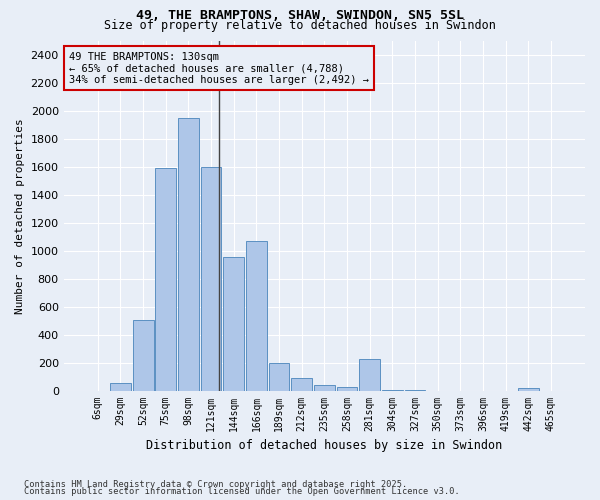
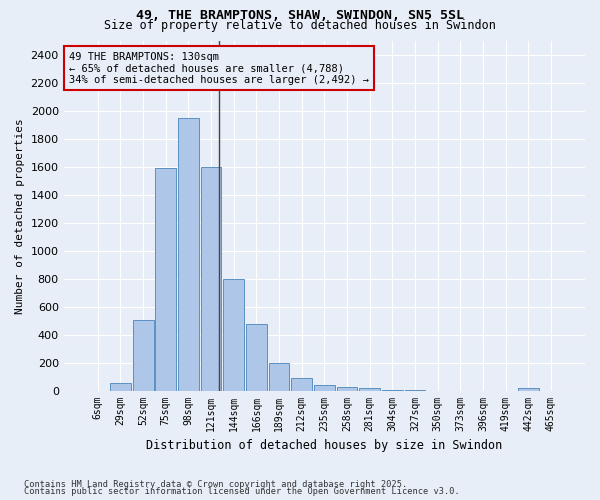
144sqm: 960 -> 800
166sqm: 1070 -> 480
281sqm: 230 -> 20
